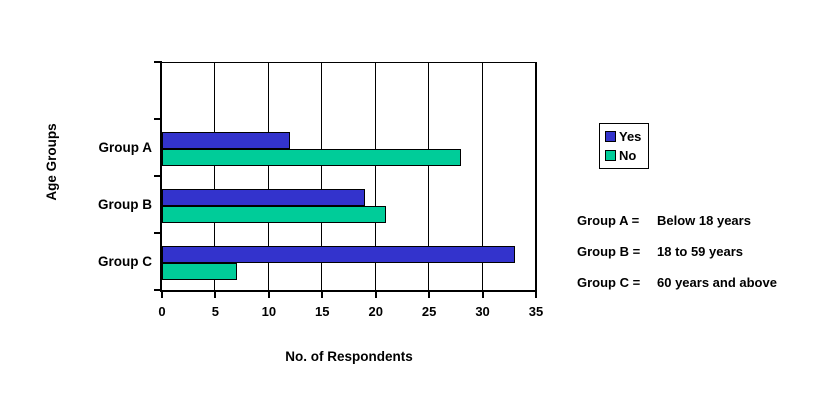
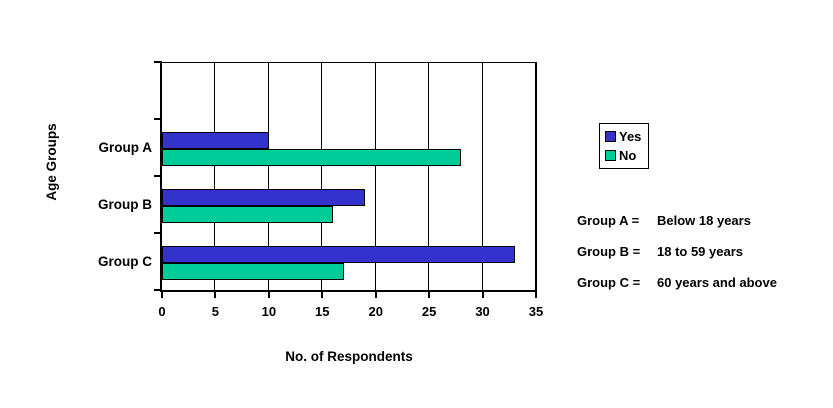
Yes/Group A: 12 -> 10
No/Group B: 21 -> 16
No/Group C: 7 -> 17
